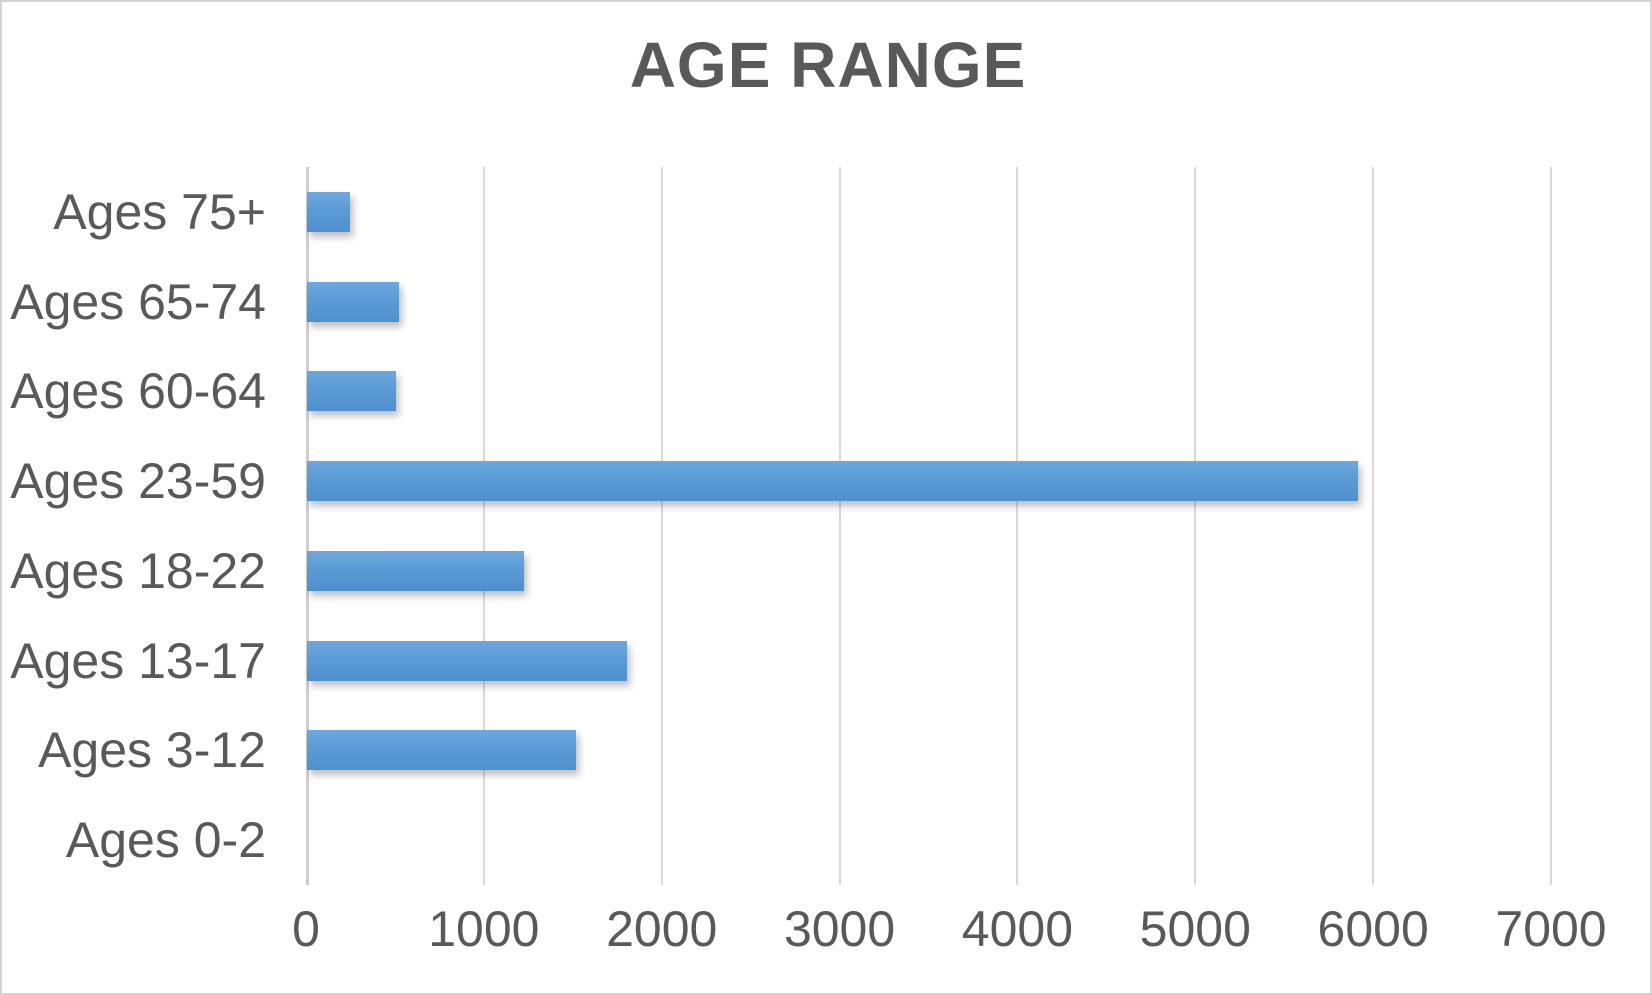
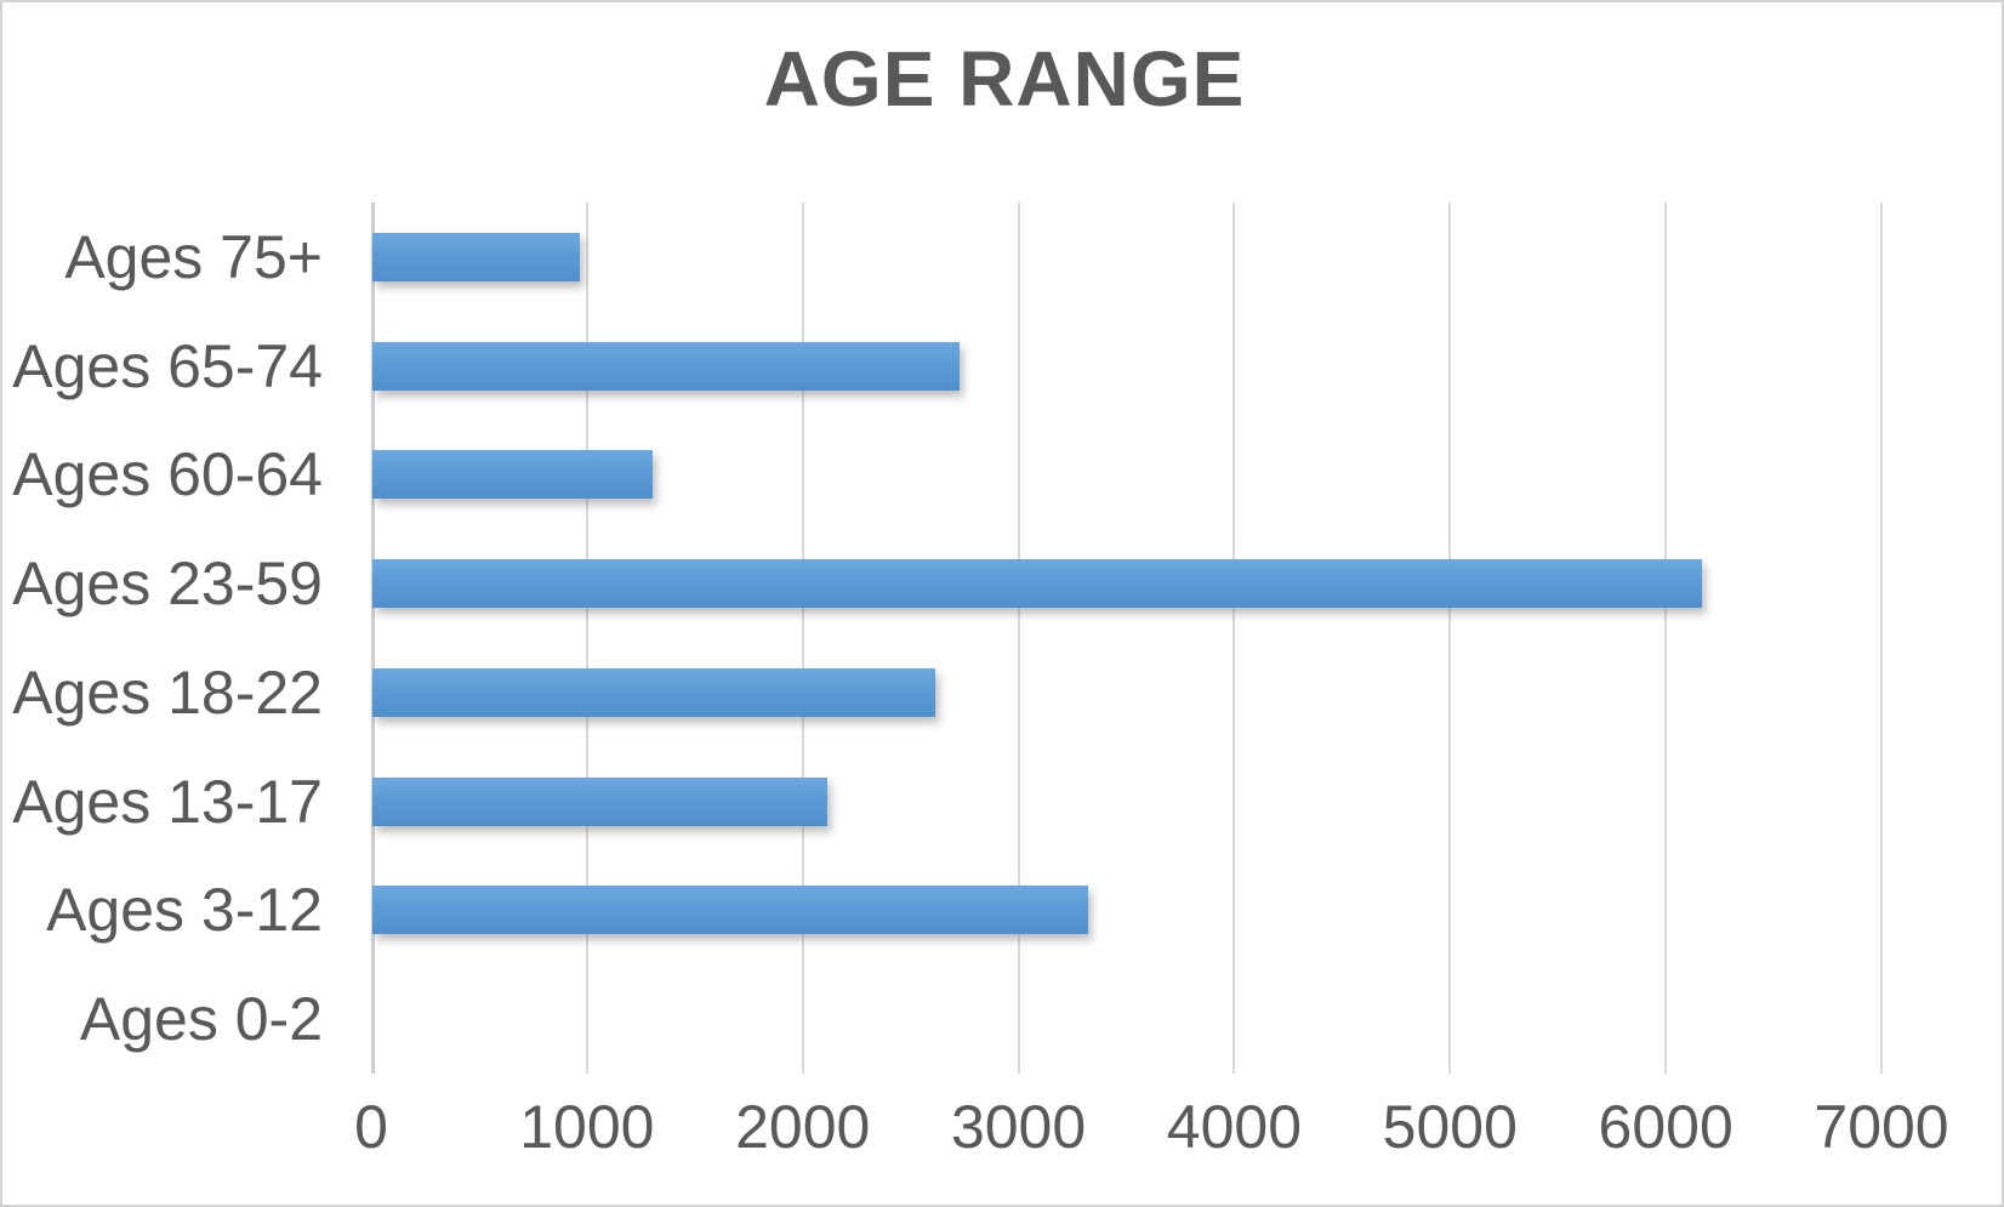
Ages 75+: 240 -> 960
Ages 65-74: 520 -> 2720
Ages 60-64: 500 -> 1300
Ages 23-59: 5910 -> 6160
Ages 18-22: 1220 -> 2610
Ages 13-17: 1800 -> 2110
Ages 3-12: 1510 -> 3320
